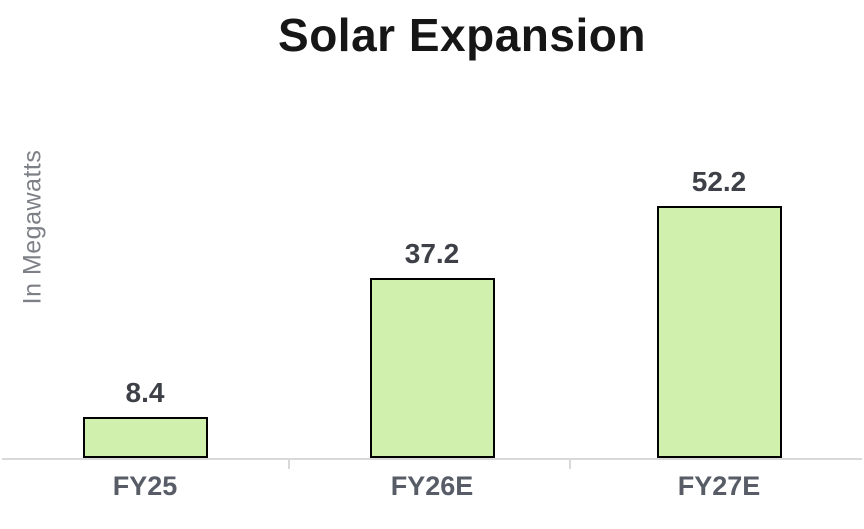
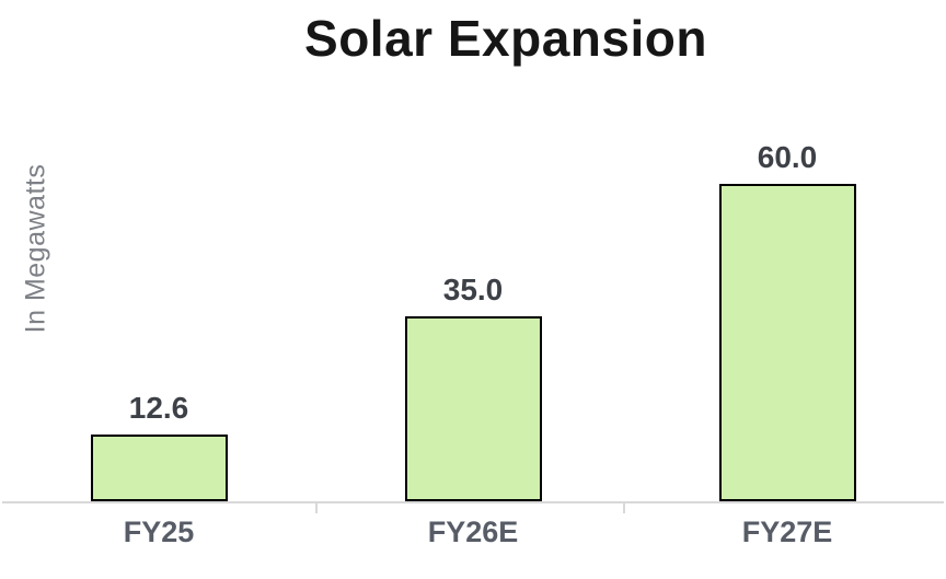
FY25: 8.4 -> 12.6
FY26E: 37.2 -> 35.0
FY27E: 52.2 -> 60.0
